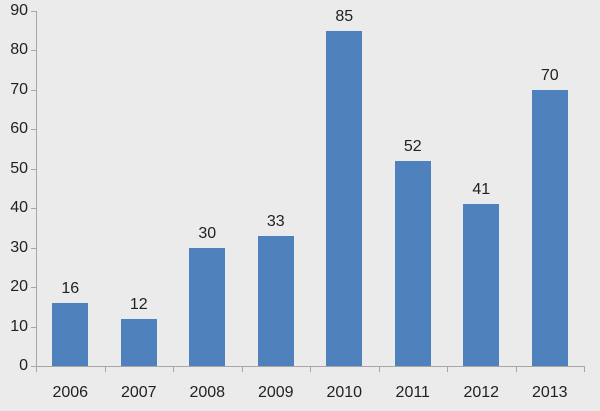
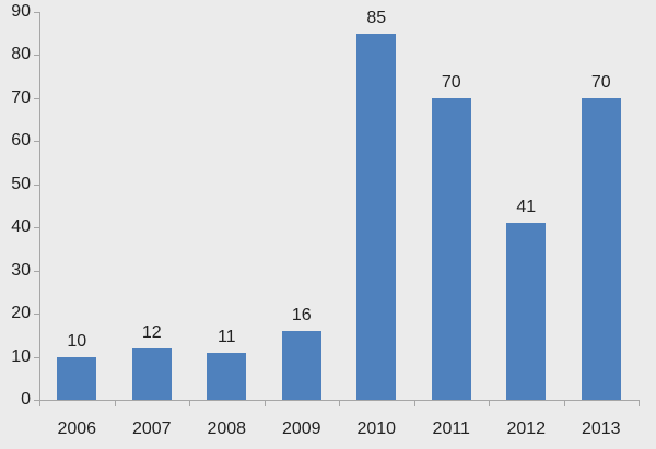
2006: 16 -> 10
2008: 30 -> 11
2009: 33 -> 16
2011: 52 -> 70
